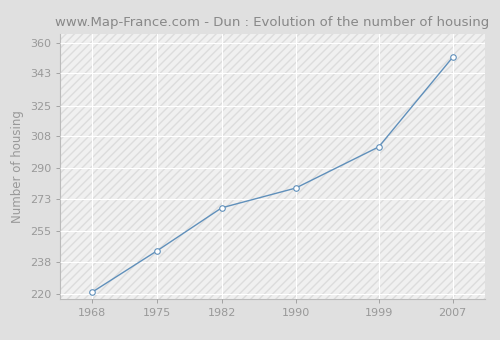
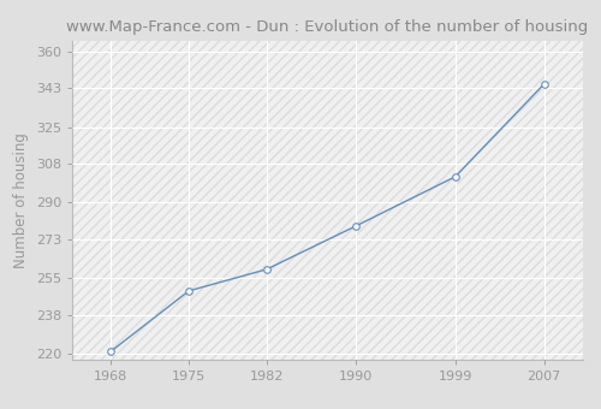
1975: 244 -> 249
1982: 268 -> 259
2007: 352 -> 345
